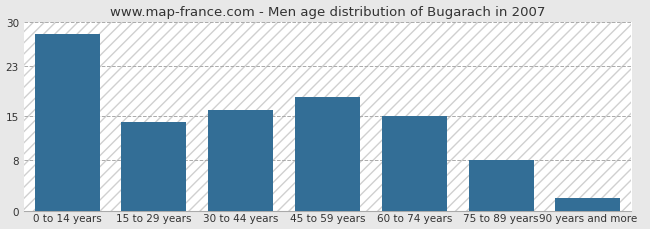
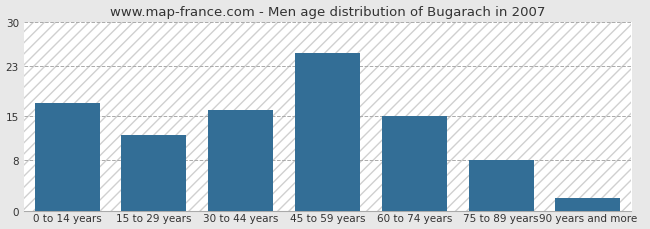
0 to 14 years: 28 -> 17
15 to 29 years: 14 -> 12
45 to 59 years: 18 -> 25
